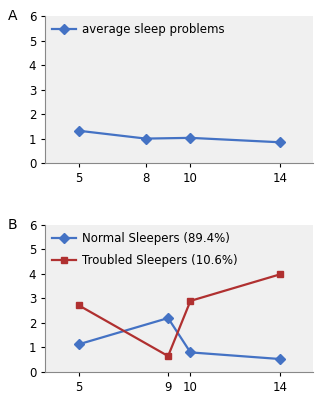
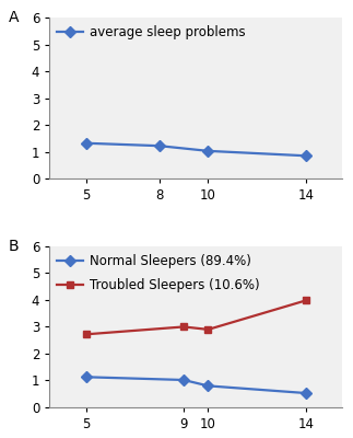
8: 1.00 -> 1.22
Normal Sleepers (89.4%)/9: 2.20 -> 1.02
Troubled Sleepers (10.6%)/9: 0.65 -> 3.00
